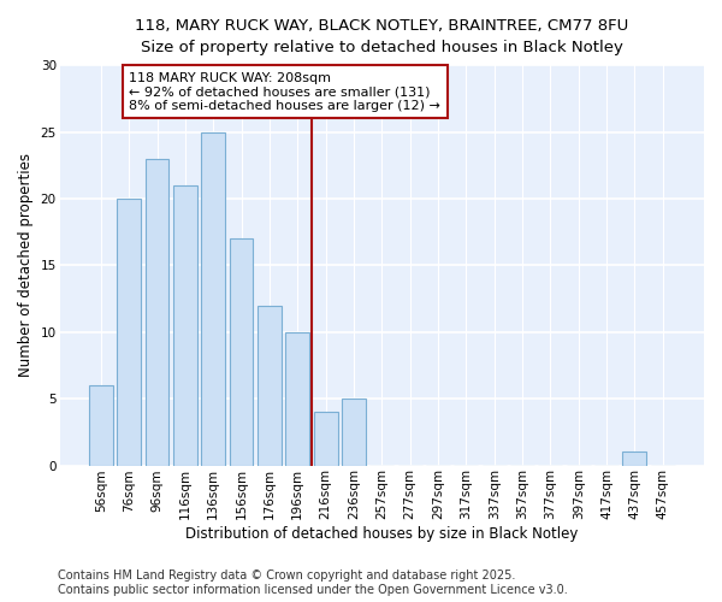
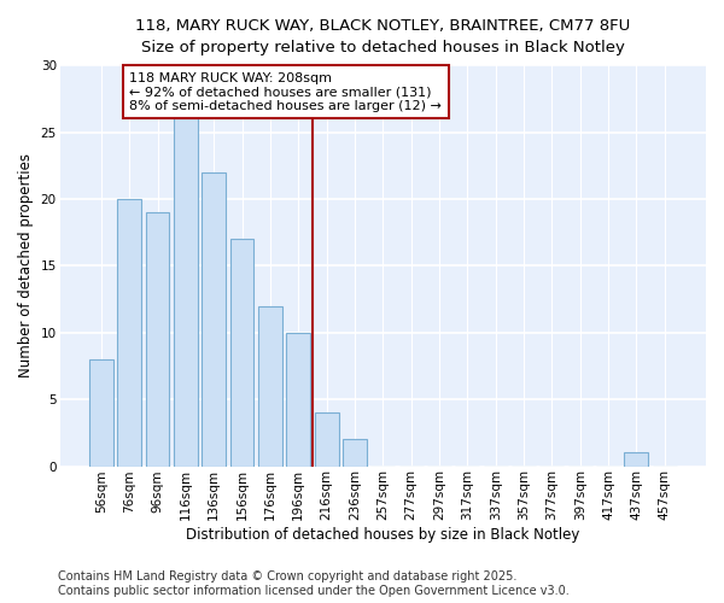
56sqm: 6 -> 8
96sqm: 23 -> 19
116sqm: 21 -> 26
136sqm: 25 -> 22
236sqm: 5 -> 2
